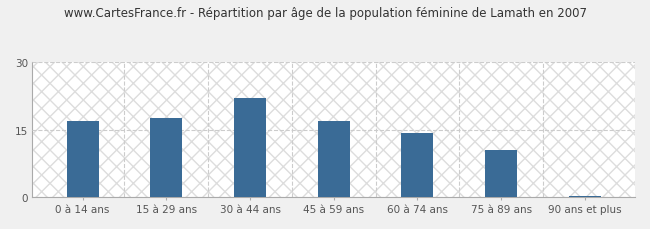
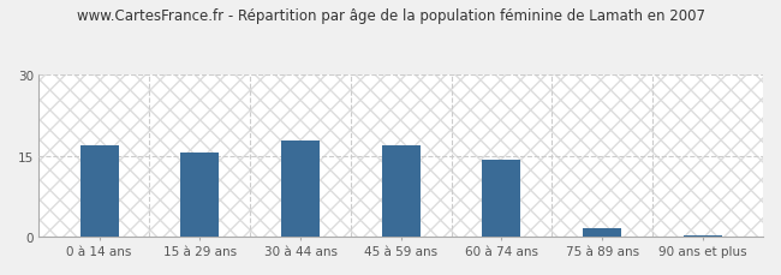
15 à 29 ans: 17.5 -> 15.5
30 à 44 ans: 22.0 -> 17.8
75 à 89 ans: 10.5 -> 1.5
